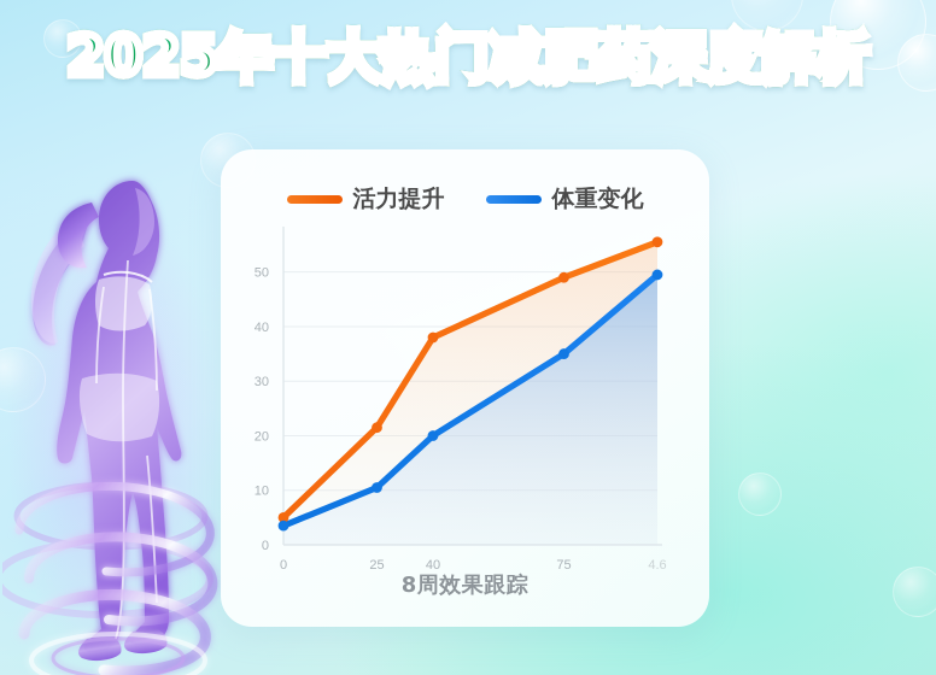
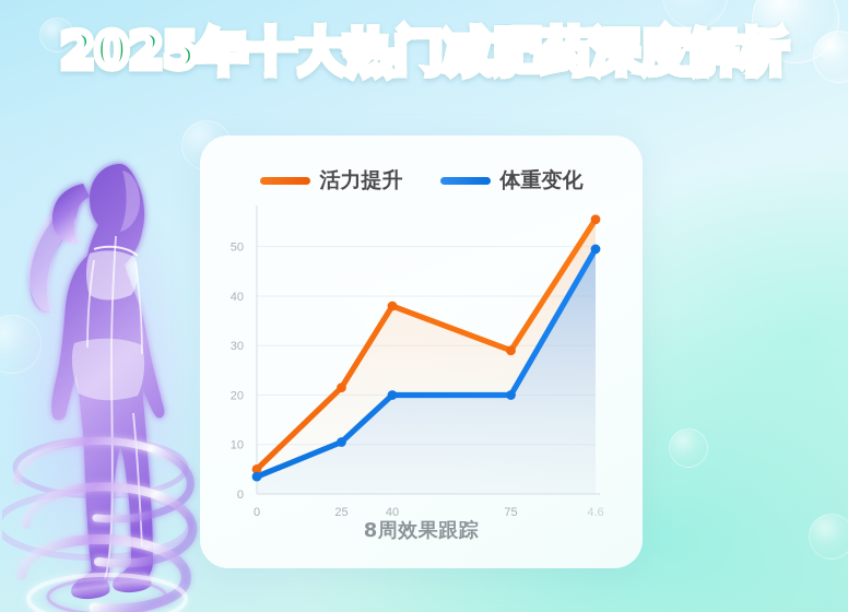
活力提升/75: 49 -> 29
体重变化/75: 35 -> 20
